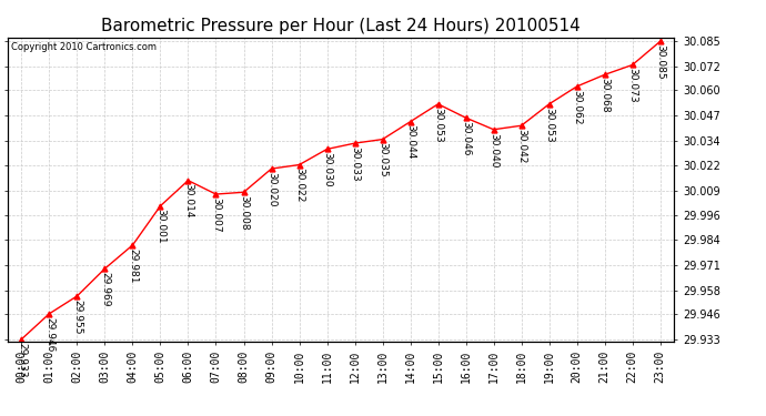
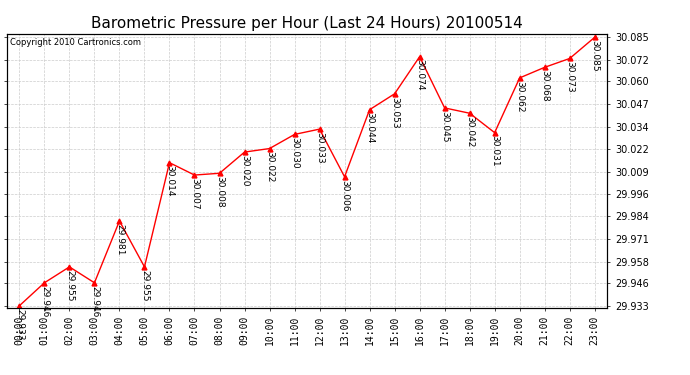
03:00: 29.969 -> 29.946
05:00: 30.001 -> 29.955
13:00: 30.035 -> 30.006
16:00: 30.046 -> 30.074
17:00: 30.040 -> 30.045
19:00: 30.053 -> 30.031
